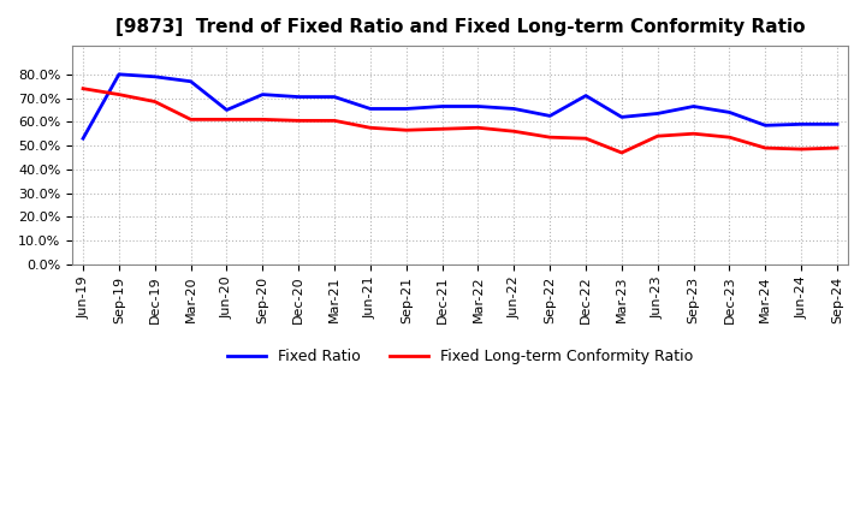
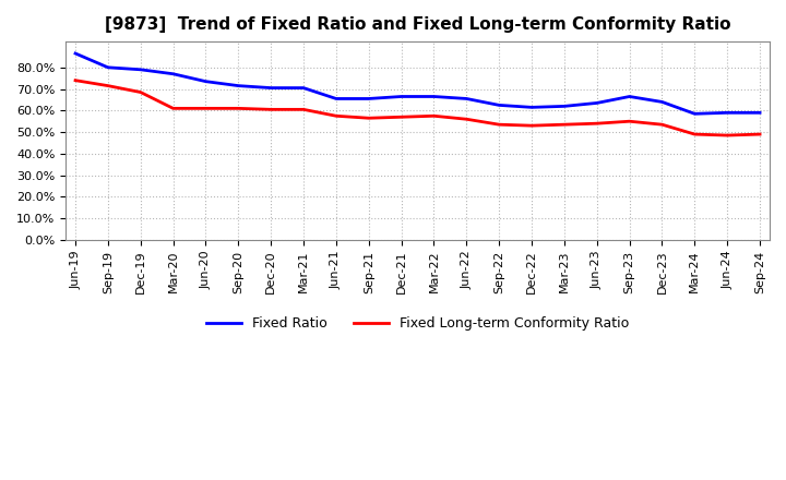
Fixed Ratio/Jun-19: 53% -> 86%
Fixed Ratio/Jun-20: 65% -> 74%
Fixed Ratio/Dec-22: 71% -> 62%
Fixed Long-term Conformity Ratio/Mar-23: 47% -> 54%
